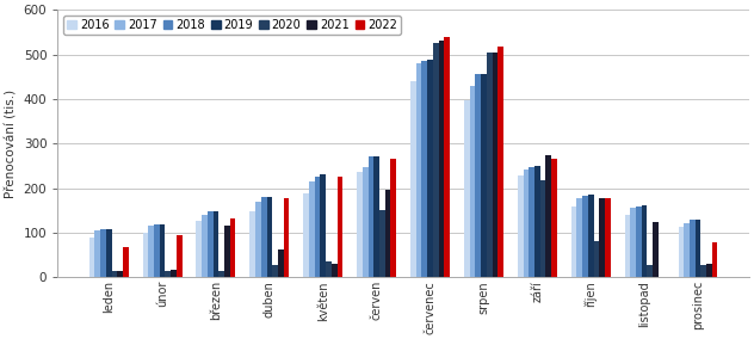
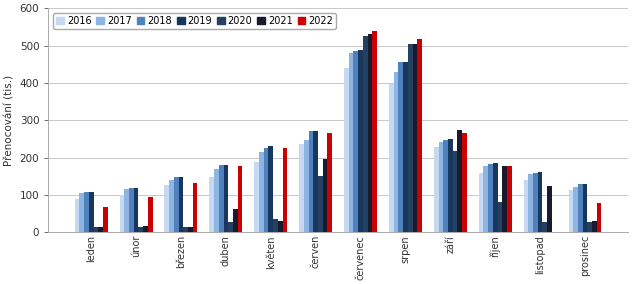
2021/březen: 115 -> 15
